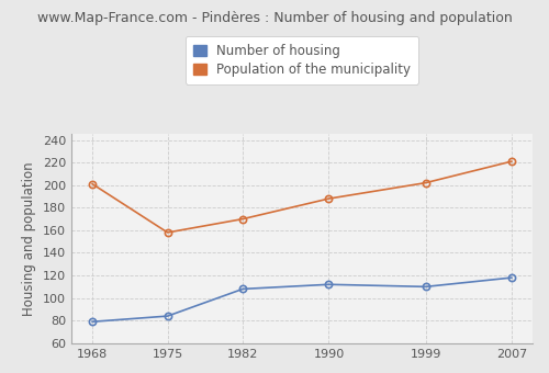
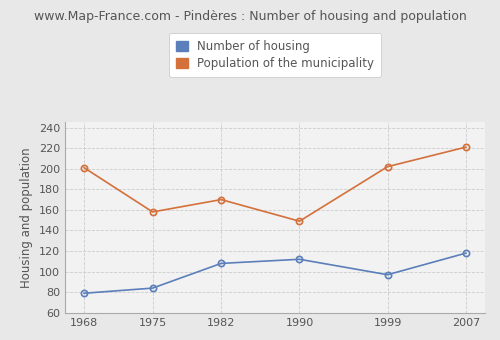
Population of the municipality/1990: 188 -> 149
Number of housing/1999: 110 -> 97
